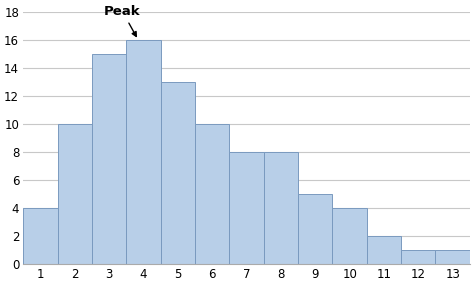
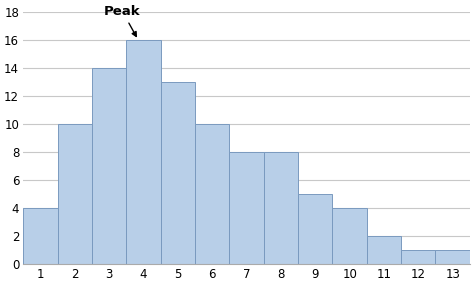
3: 15 -> 14
